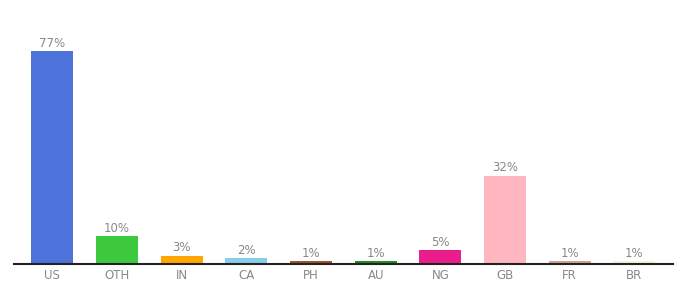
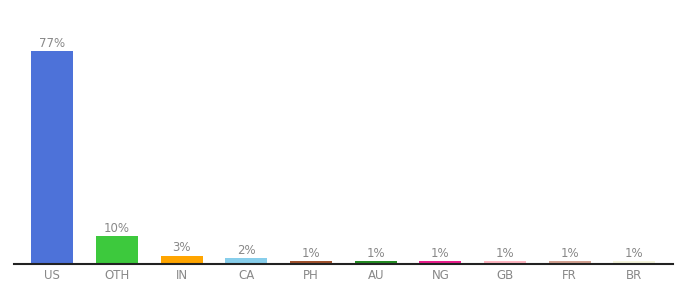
NG: 5% -> 1%
GB: 32% -> 1%
